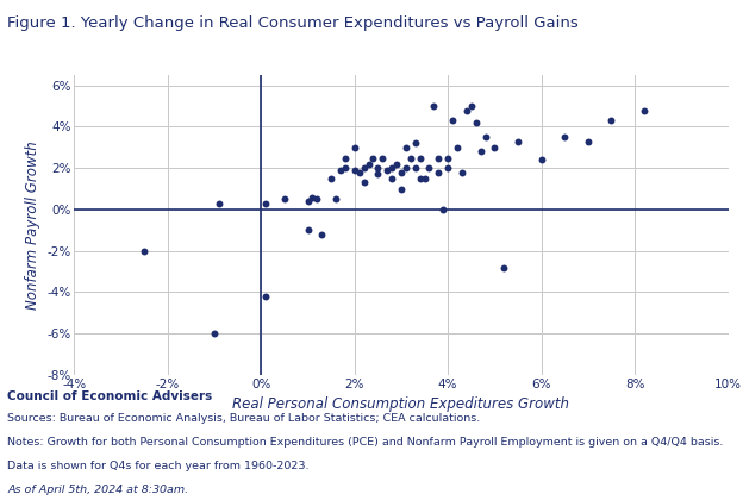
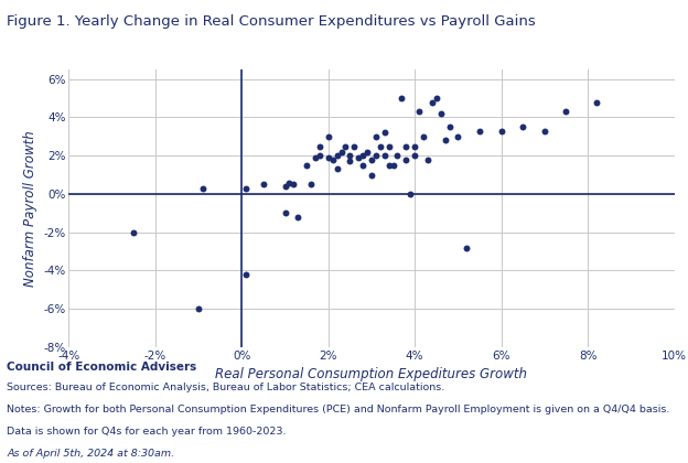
6%: 2.4% -> 3.3%
